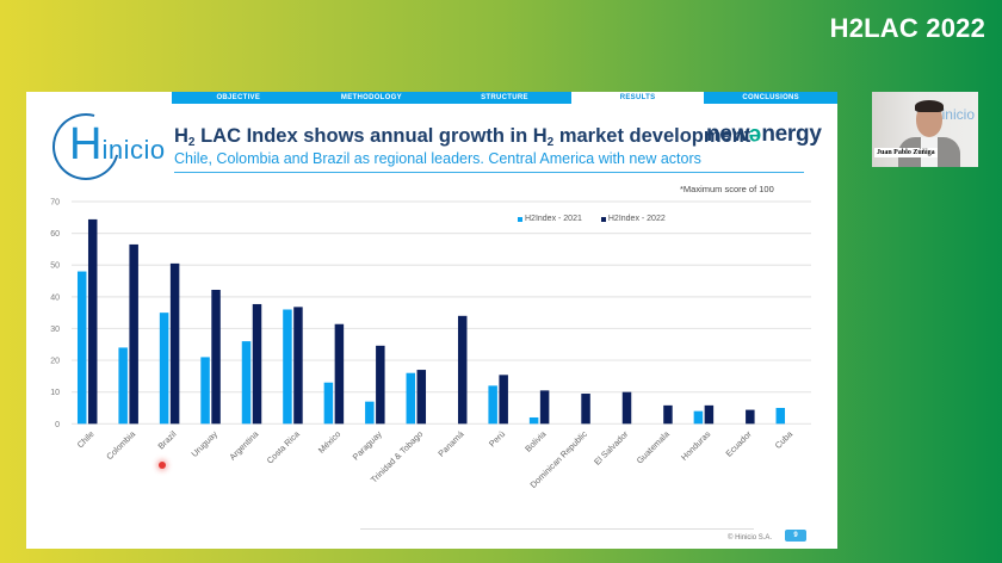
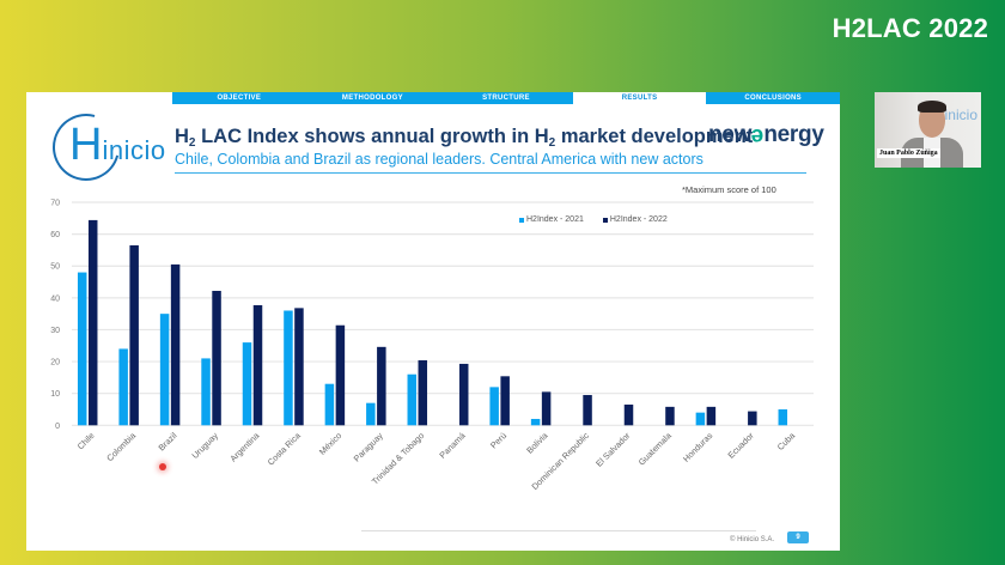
H2Index - 2022/Trinidad & Tobago: 17 -> 20
H2Index - 2022/Panamá: 34 -> 19
H2Index - 2022/El Salvador: 10 -> 6
